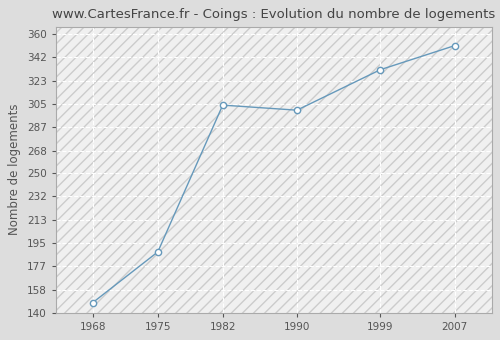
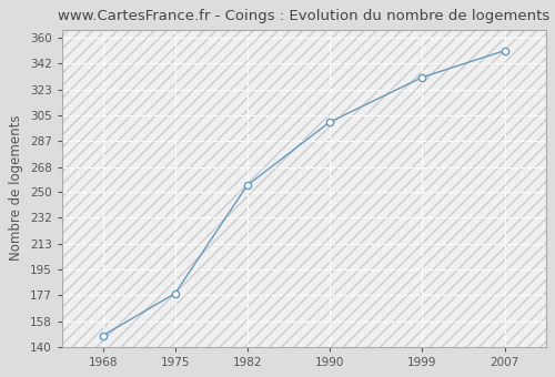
1975: 188 -> 178
1982: 304 -> 255
